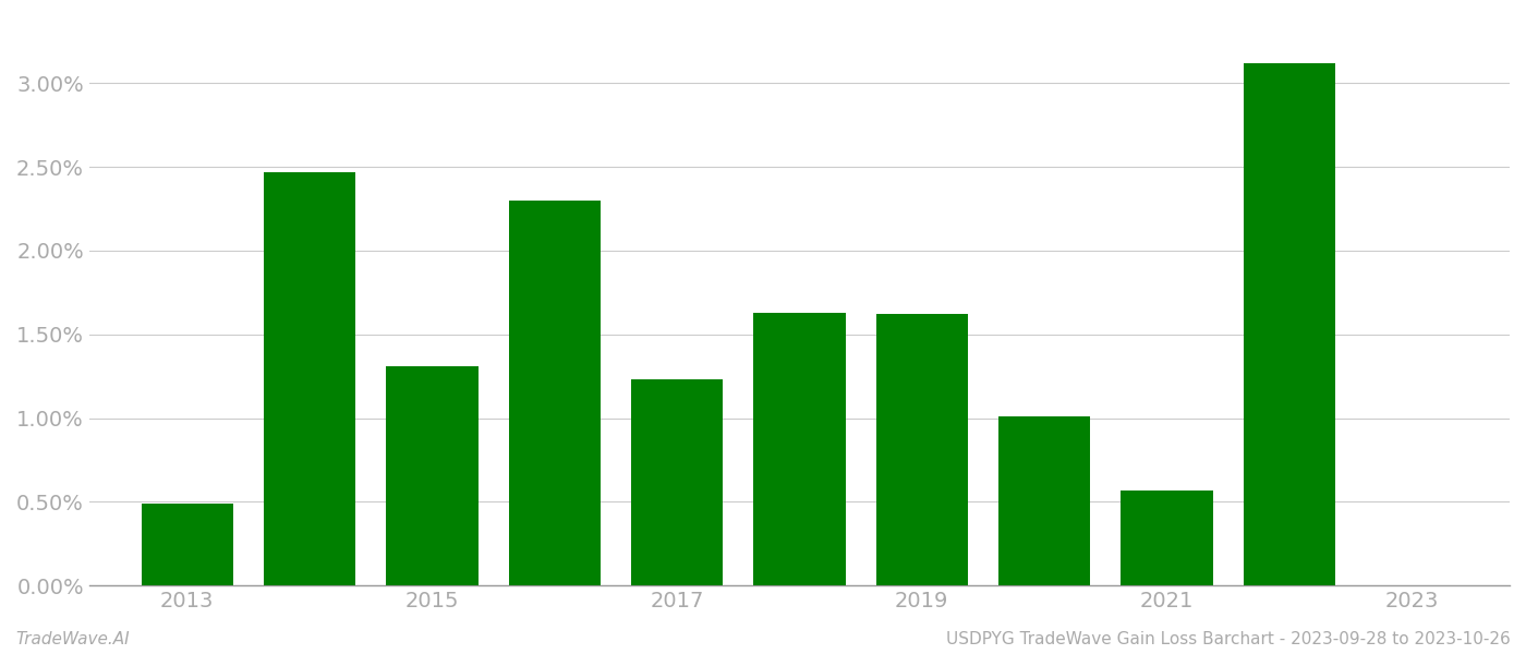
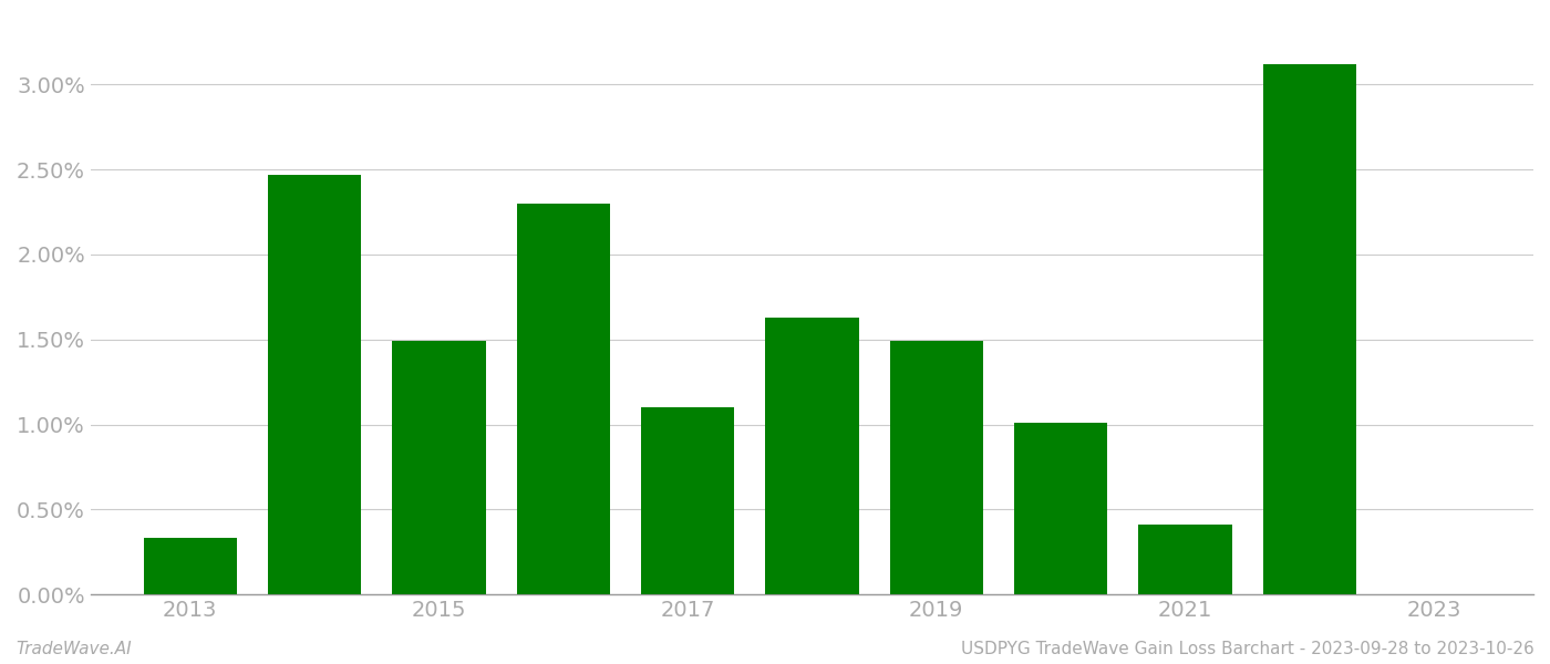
2013: 0.49% -> 0.33%
2015: 1.31% -> 1.49%
2017: 1.23% -> 1.10%
2019: 1.62% -> 1.49%
2021: 0.57% -> 0.41%
